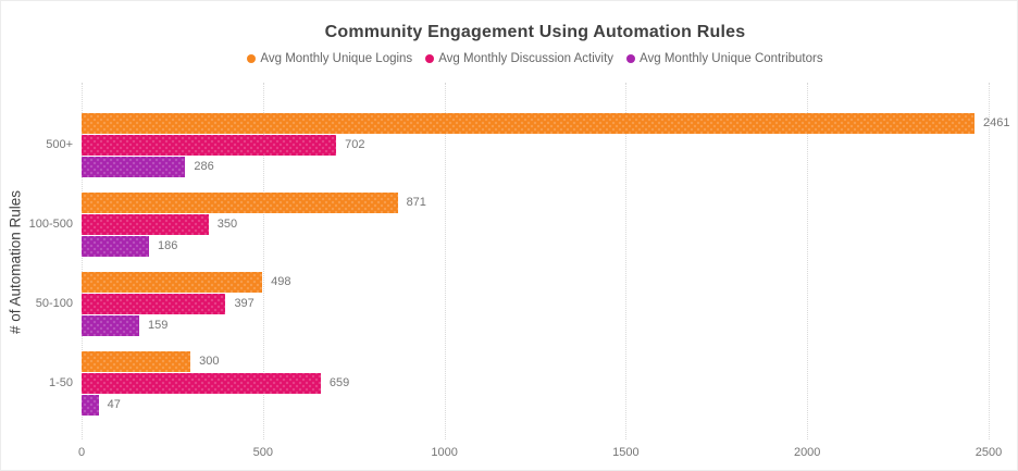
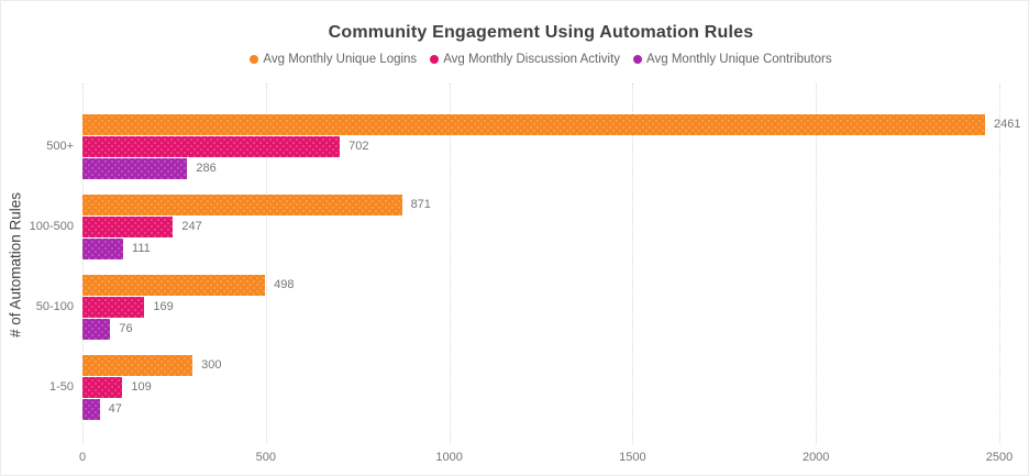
Avg Monthly Discussion Activity/100-500: 350 -> 247
Avg Monthly Unique Contributors/100-500: 186 -> 111
Avg Monthly Discussion Activity/50-100: 397 -> 169
Avg Monthly Unique Contributors/50-100: 159 -> 76
Avg Monthly Discussion Activity/1-50: 659 -> 109
